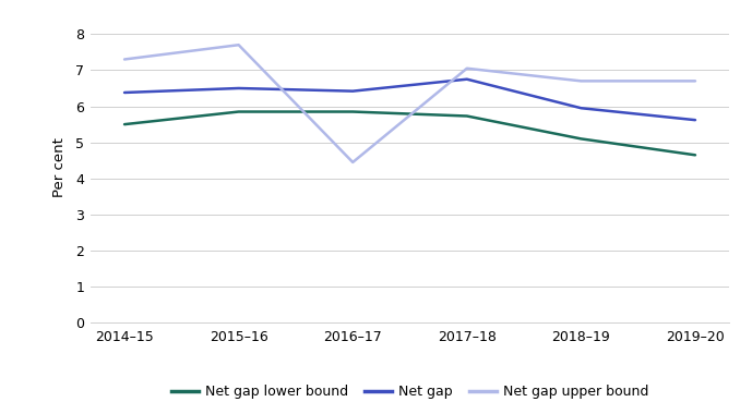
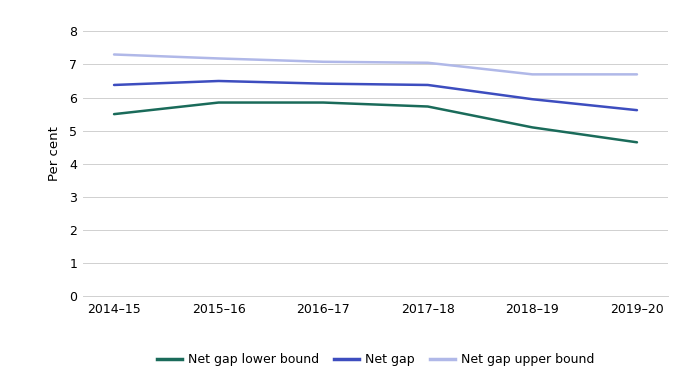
Net gap upper bound/2015–16: 7.70 -> 7.18
Net gap upper bound/2016–17: 4.45 -> 7.08
Net gap/2017–18: 6.75 -> 6.38
